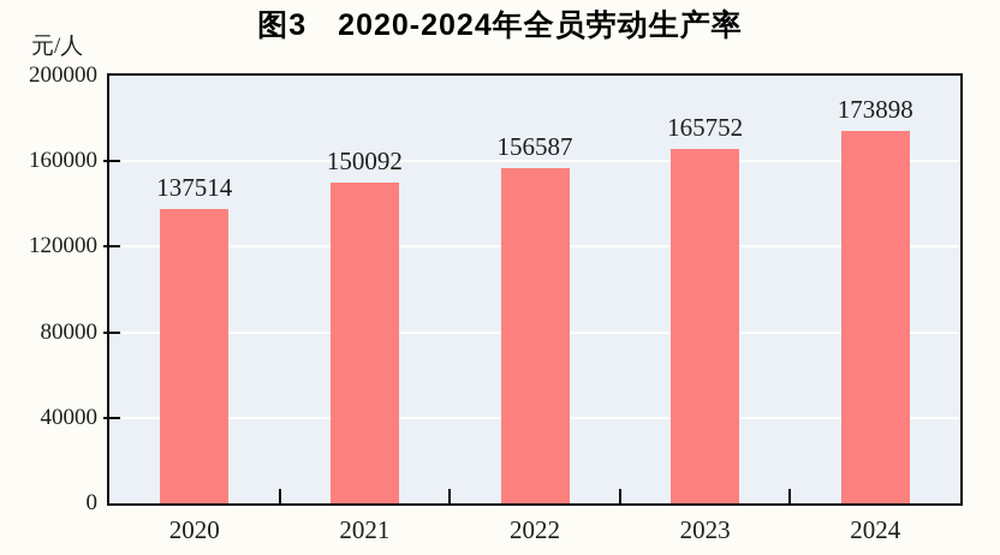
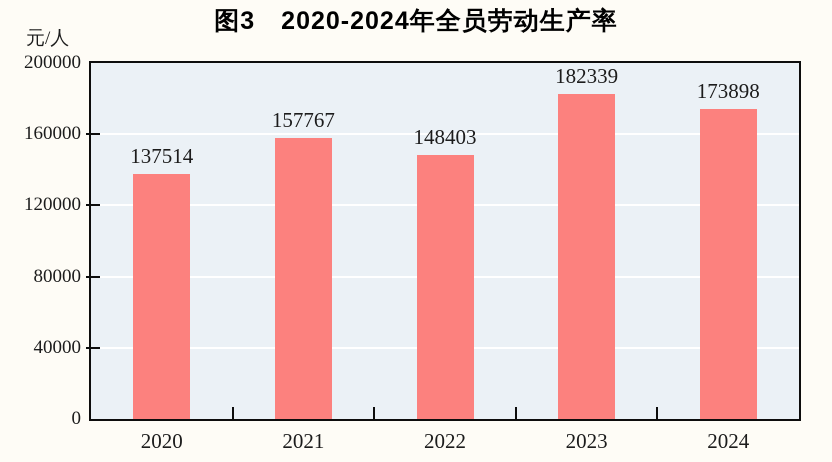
2021: 150092 -> 157767
2022: 156587 -> 148403
2023: 165752 -> 182339
